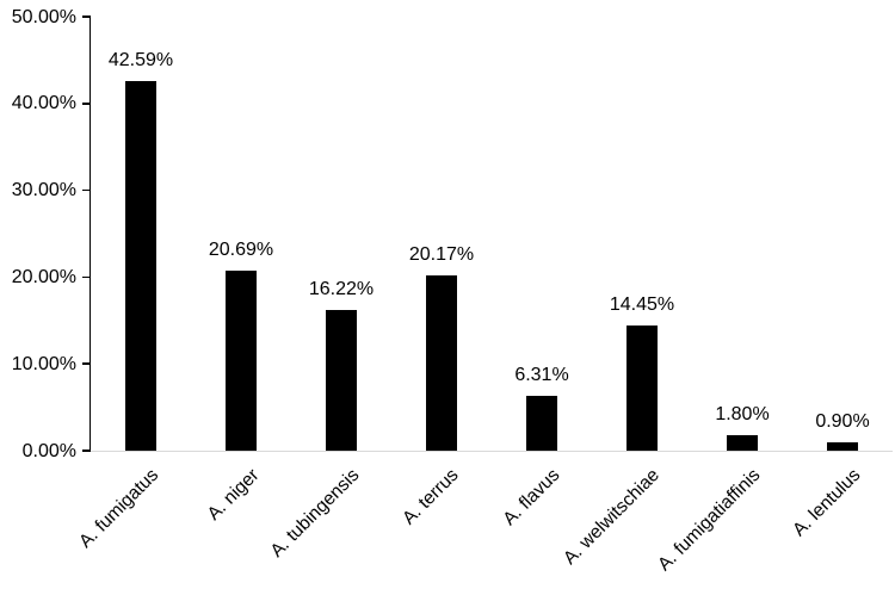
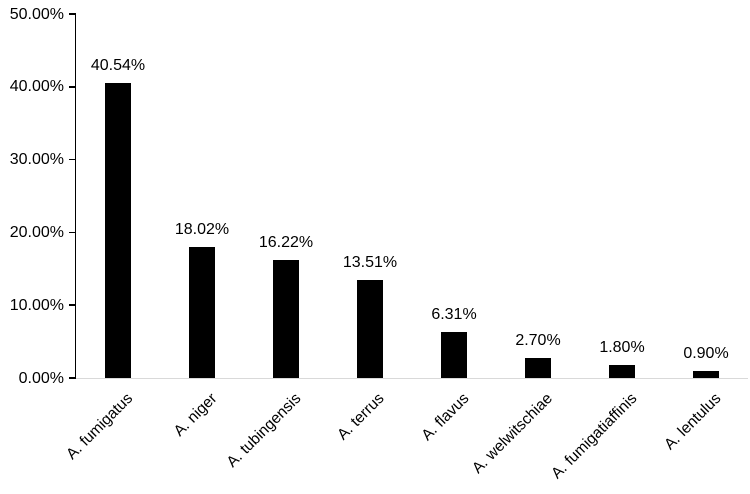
A. fumigatus: 42.59% -> 40.54%
A. niger: 20.69% -> 18.02%
A. terrus: 20.17% -> 13.51%
A. welwitschiae: 14.45% -> 2.70%
